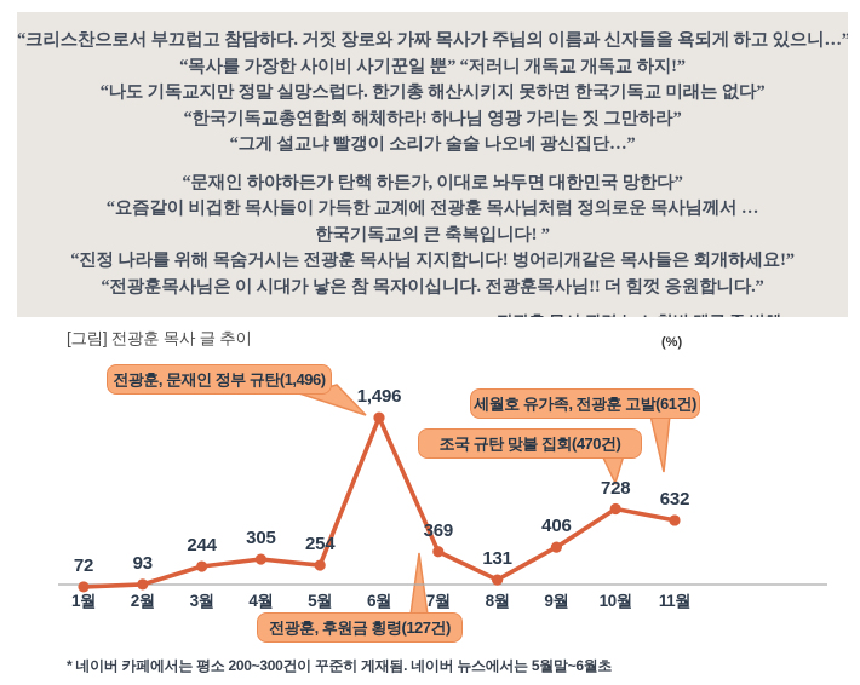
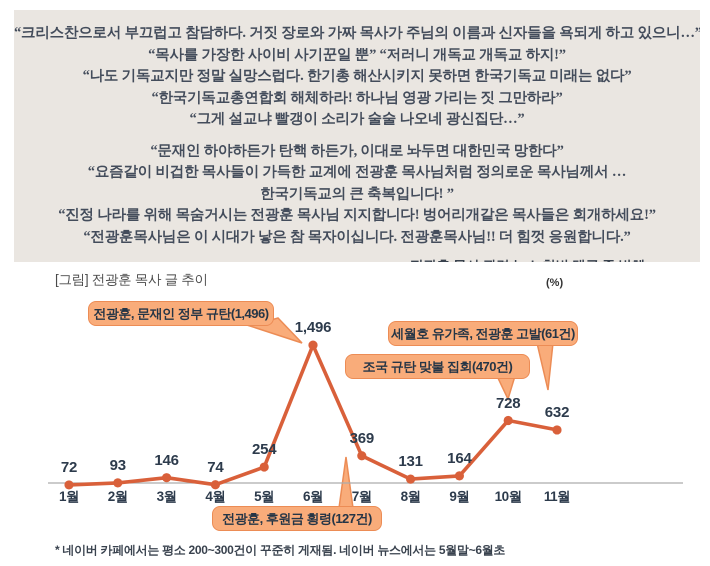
3월: 244 -> 146
4월: 305 -> 74
9월: 406 -> 164
